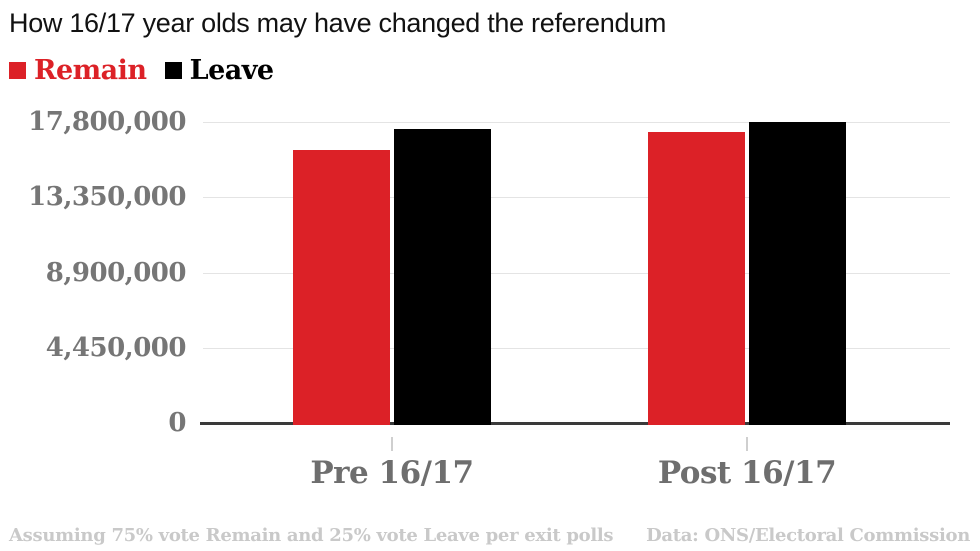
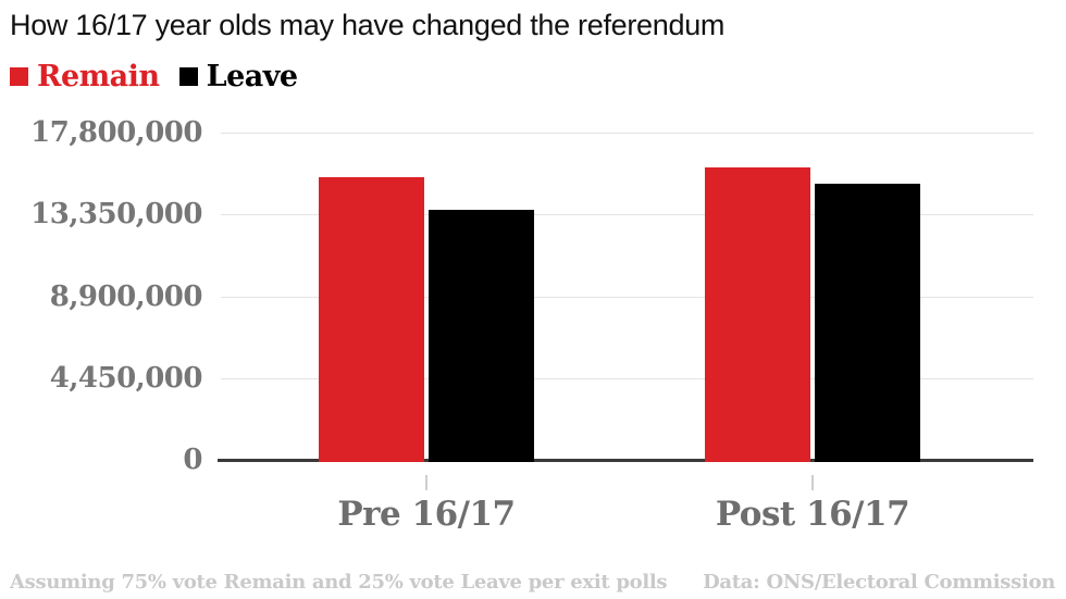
Remain/Pre 16/17: 16100000 -> 15400000
Leave/Pre 16/17: 17400000 -> 13600000
Remain/Post 16/17: 17200000 -> 15900000
Leave/Post 16/17: 17800000 -> 15000000
